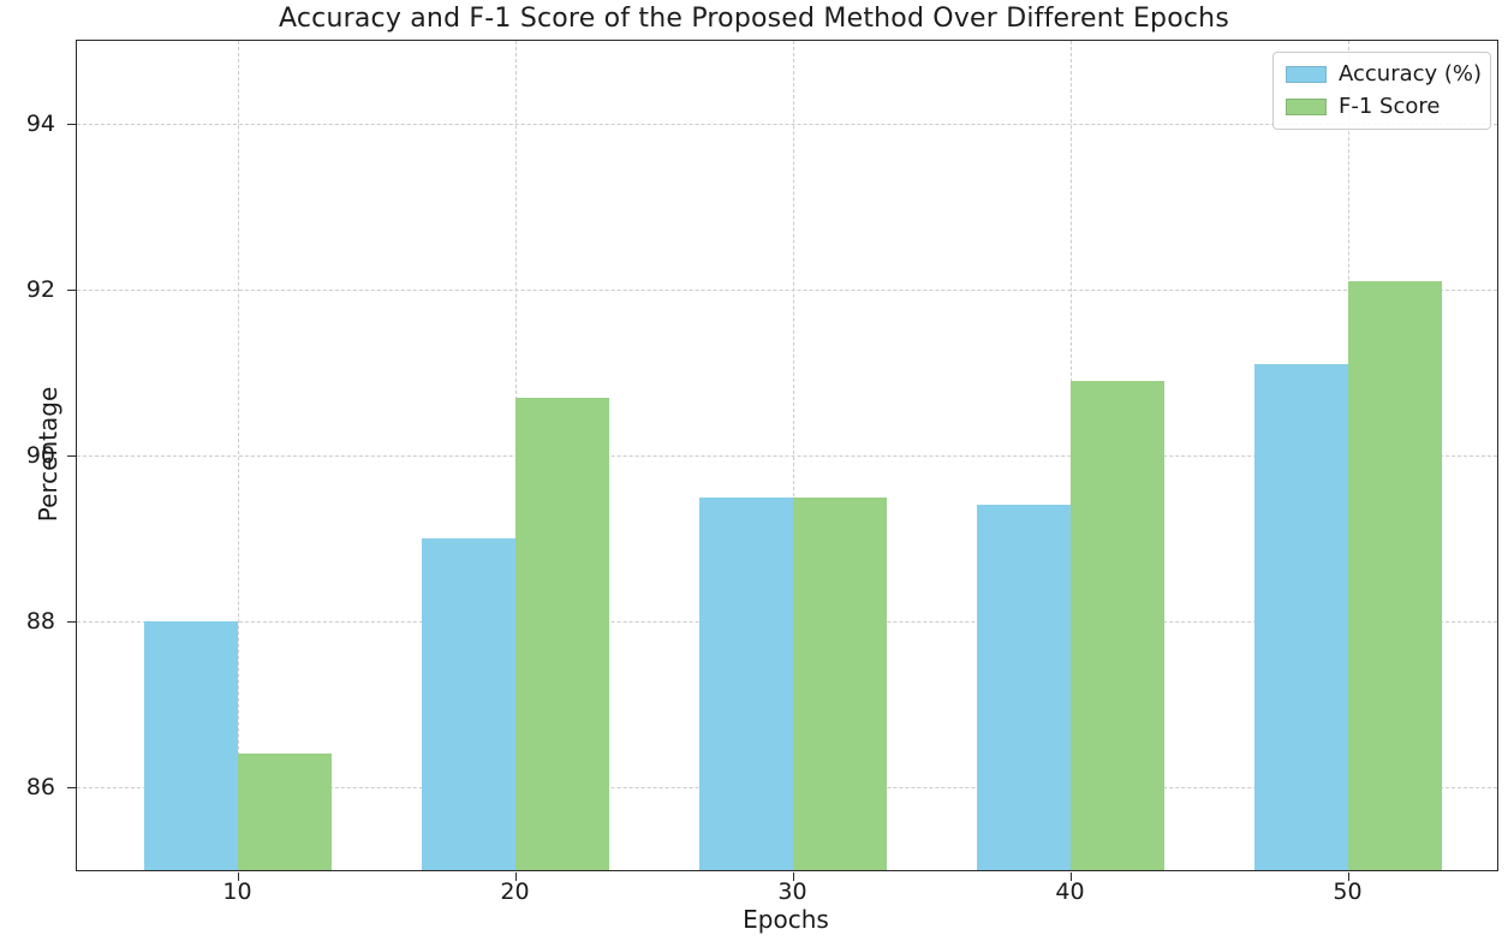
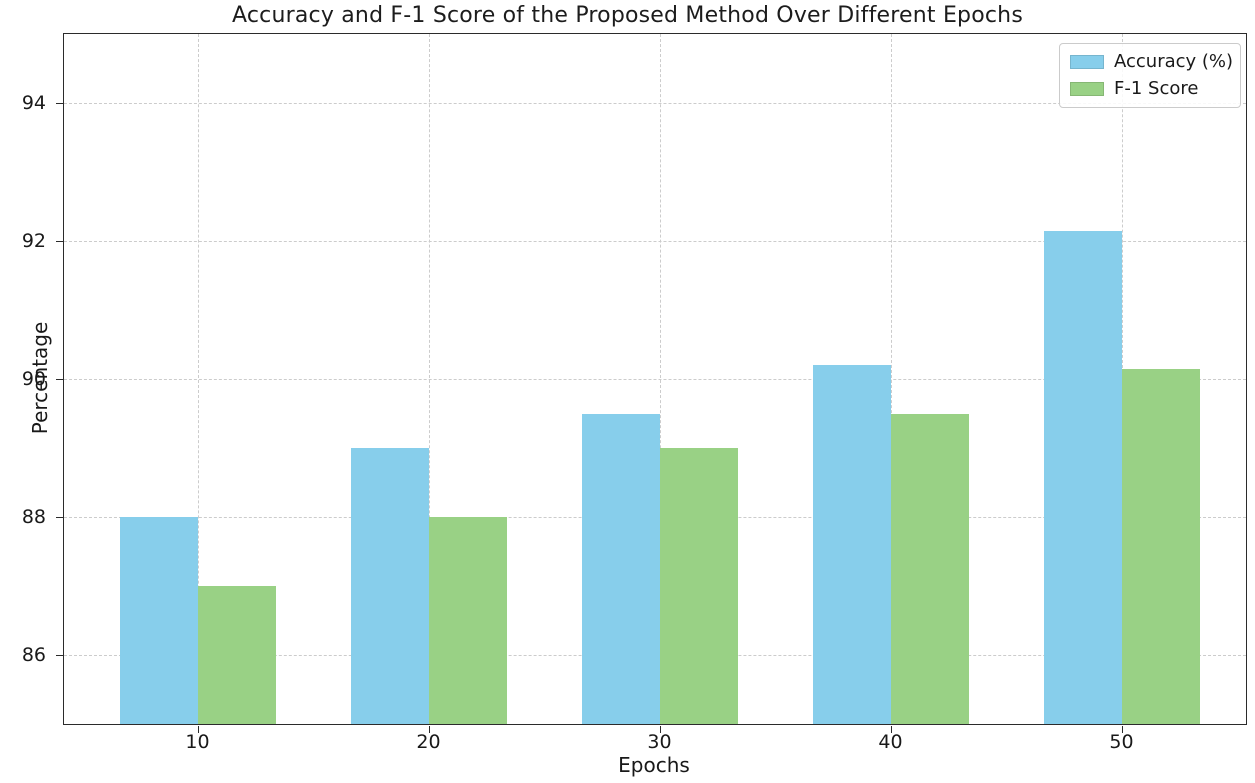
F-1 Score/10: 86.4 -> 87.0
F-1 Score/20: 90.7 -> 88.0
F-1 Score/30: 89.5 -> 89.0
Accuracy (%)/40: 89.4 -> 90.2
F-1 Score/40: 90.9 -> 89.5
Accuracy (%)/50: 91.1 -> 92.2
F-1 Score/50: 92.1 -> 90.2
